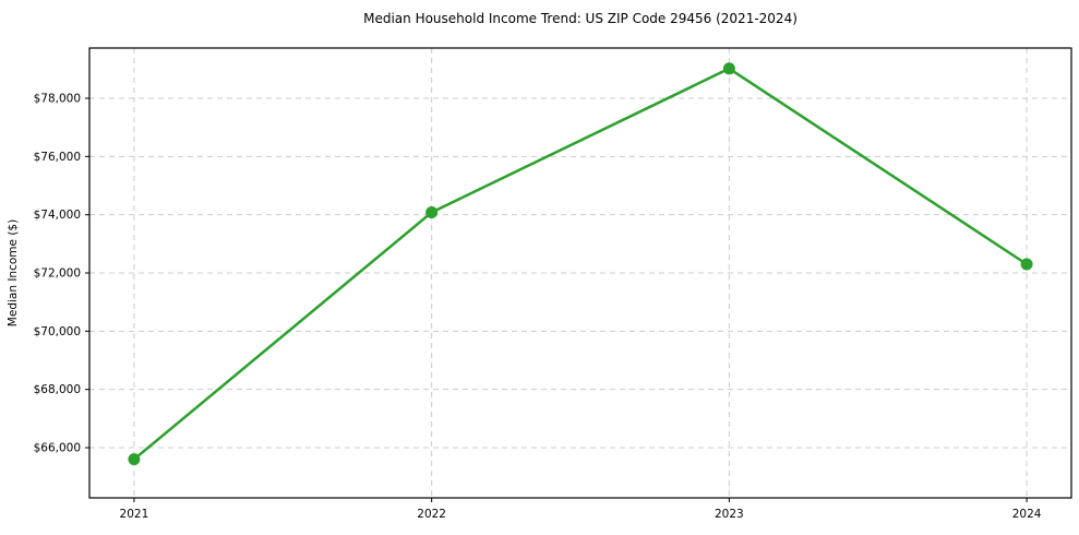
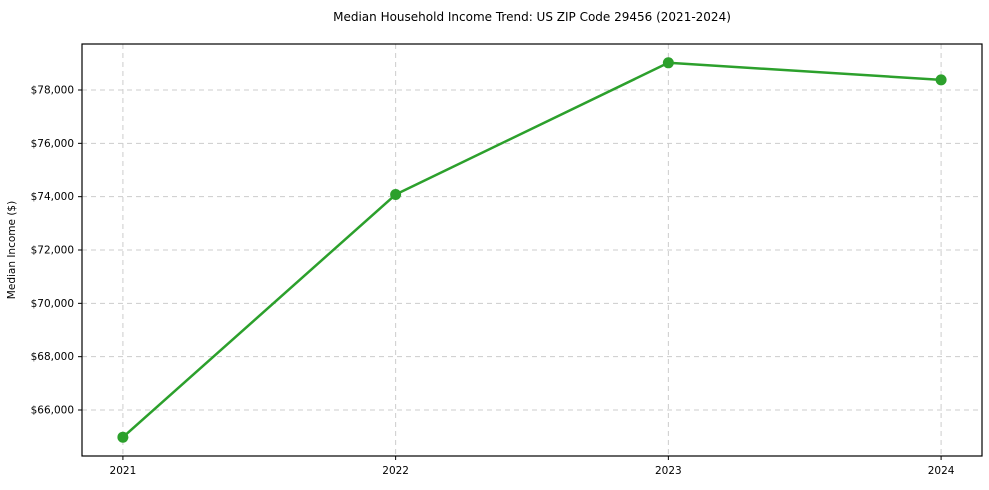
2021: $65600 -> $65000
2024: $72300 -> $78400
